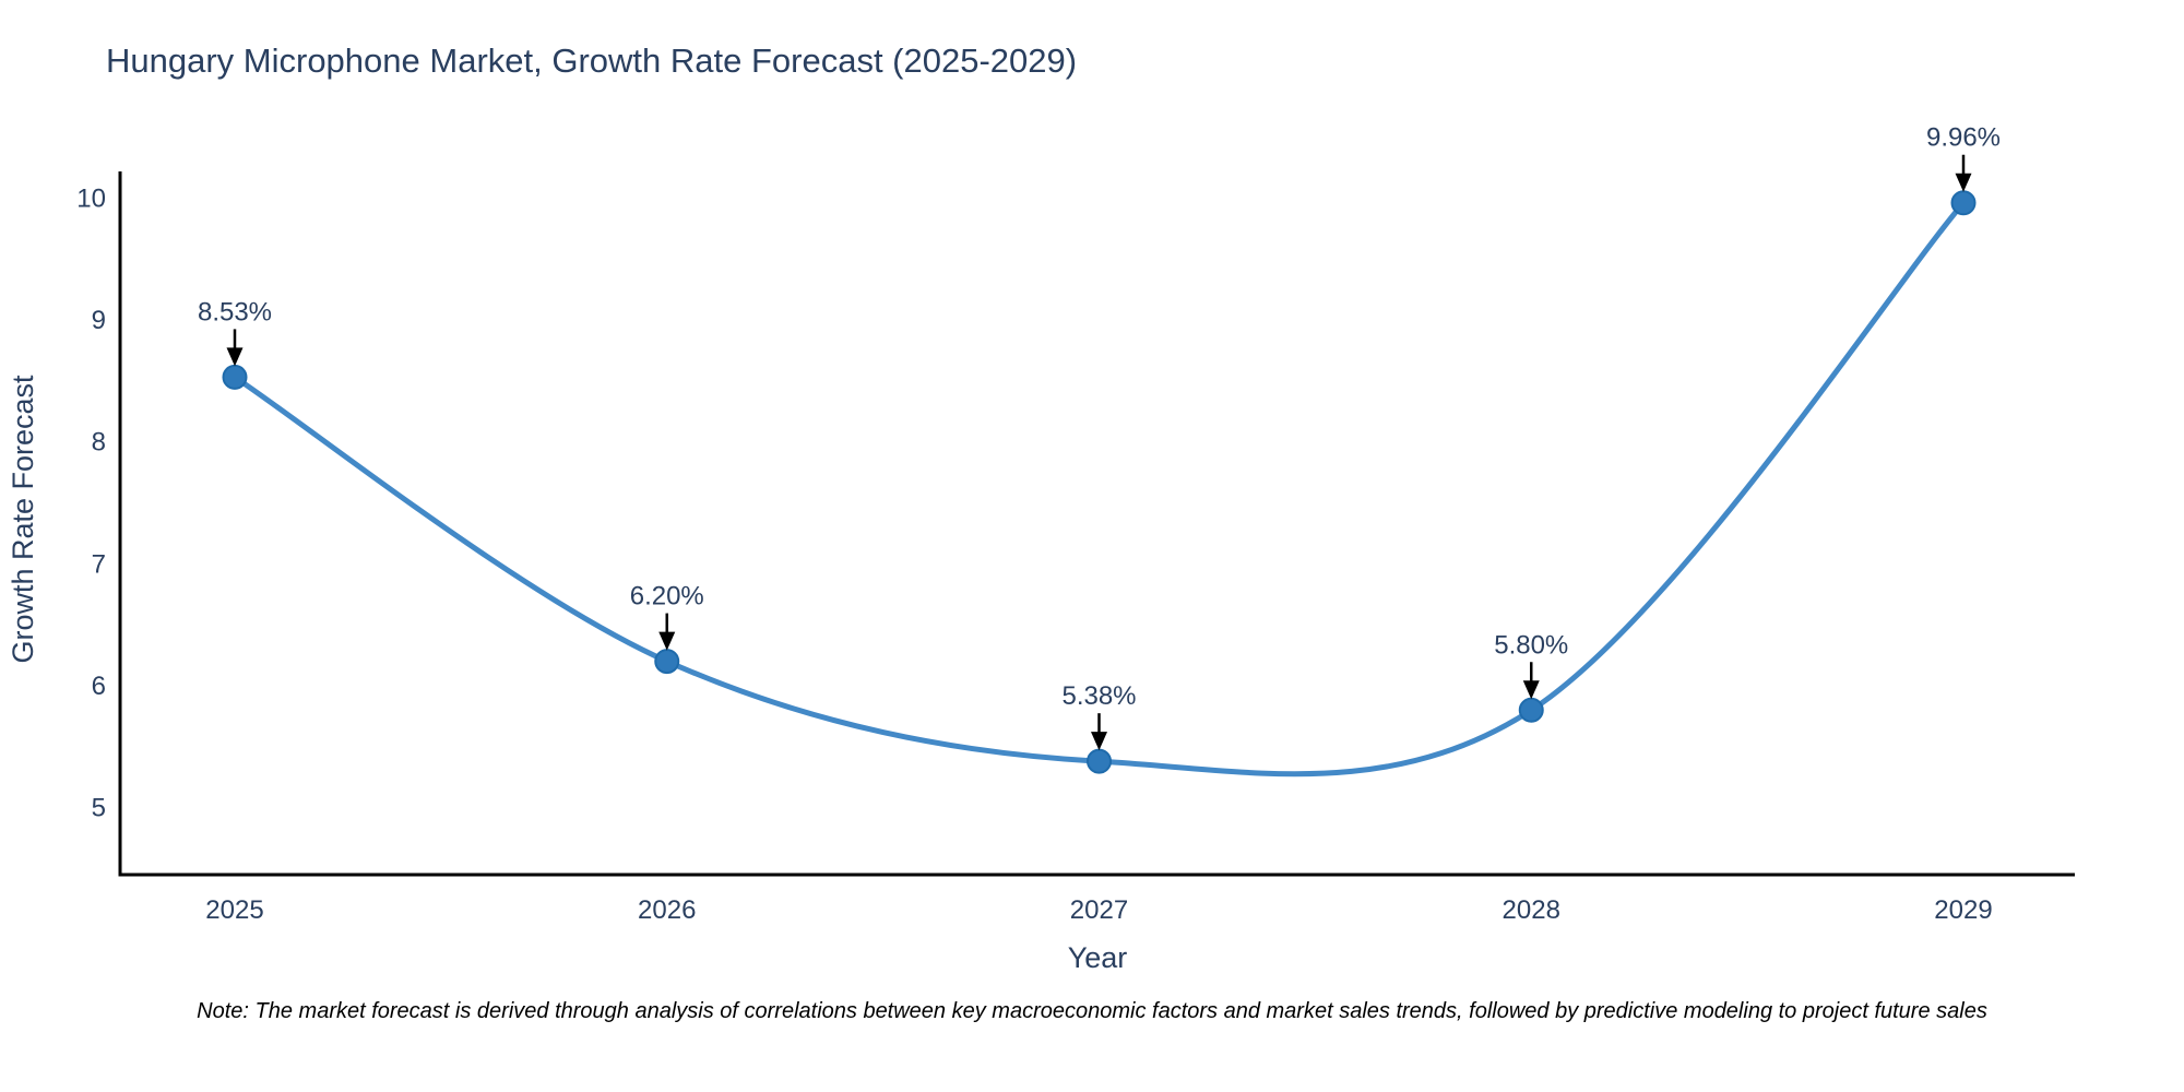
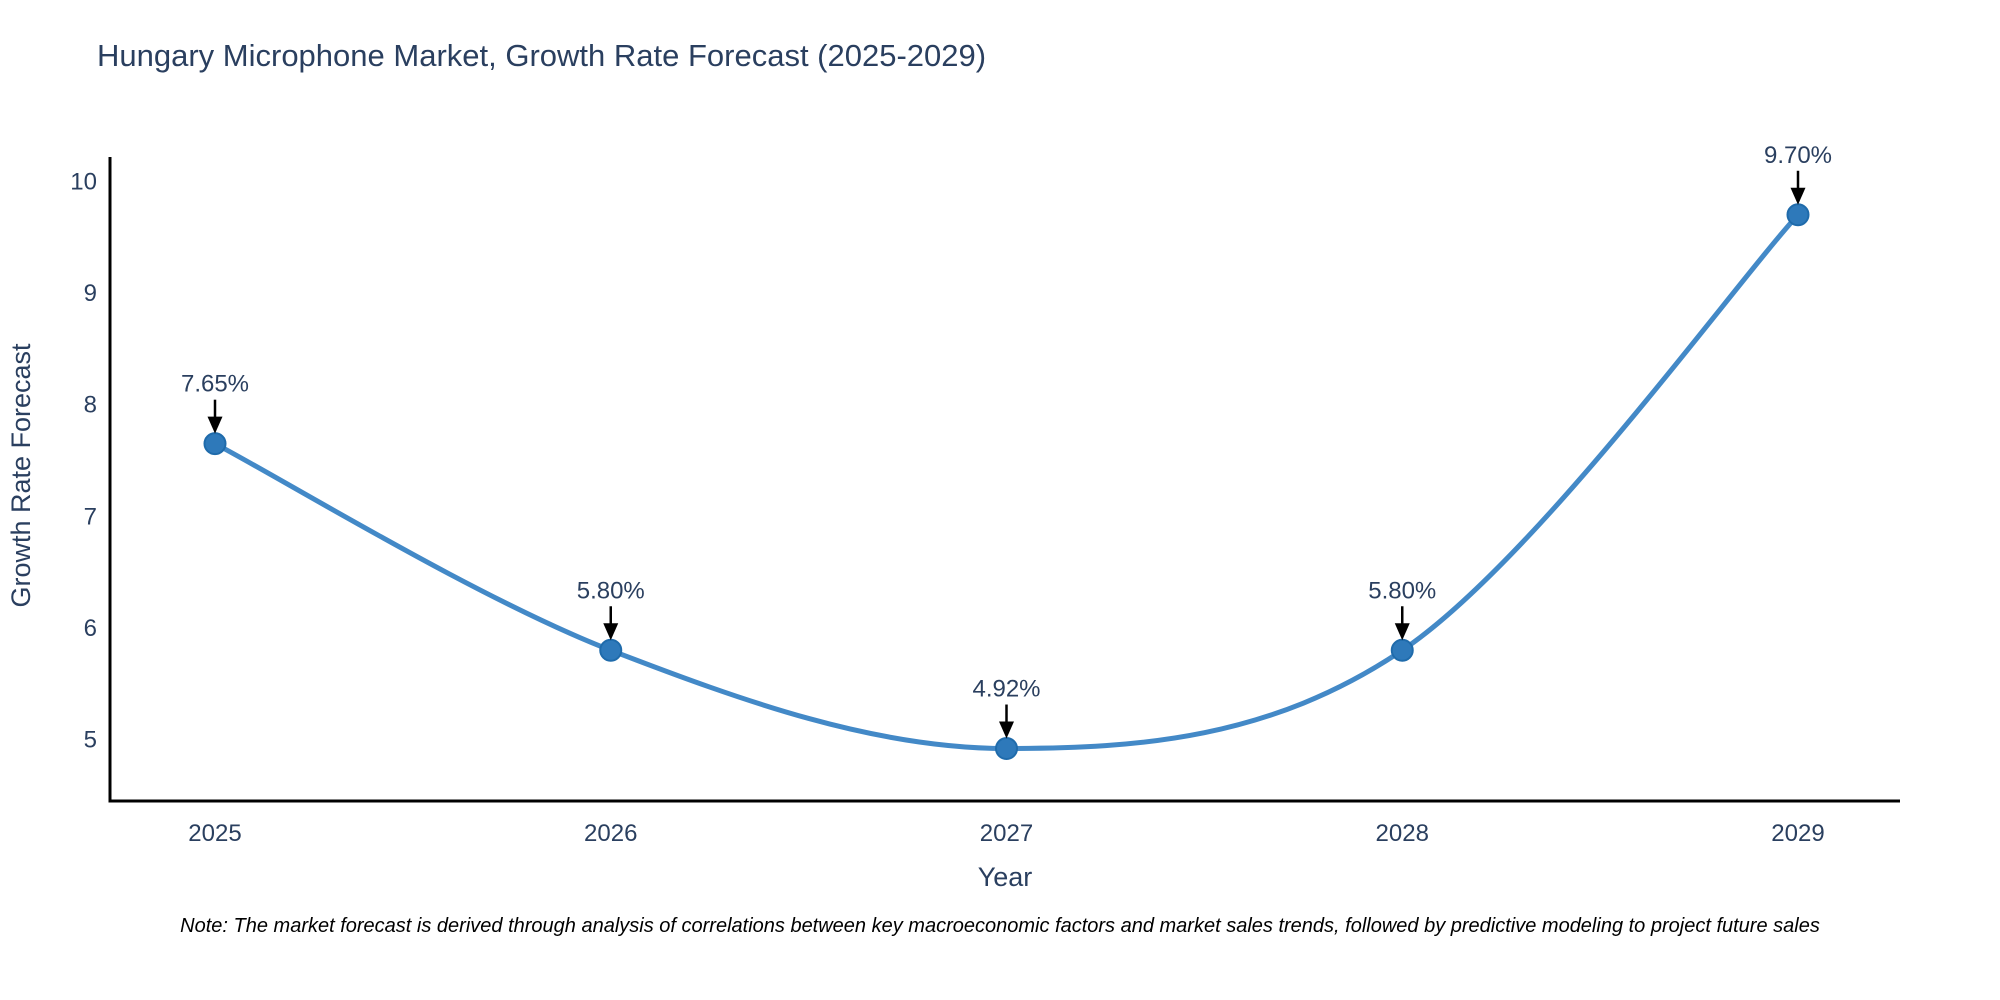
2025: 8.53% -> 7.65%
2026: 6.20% -> 5.80%
2027: 5.38% -> 4.92%
2029: 9.96% -> 9.70%
